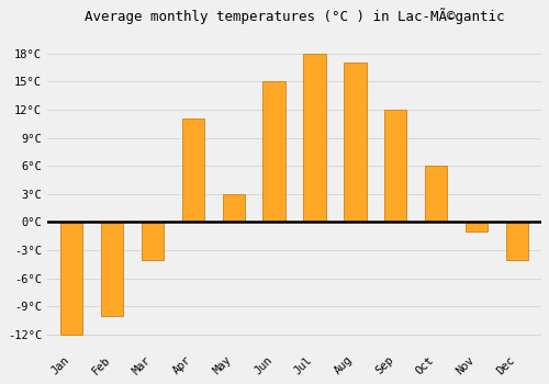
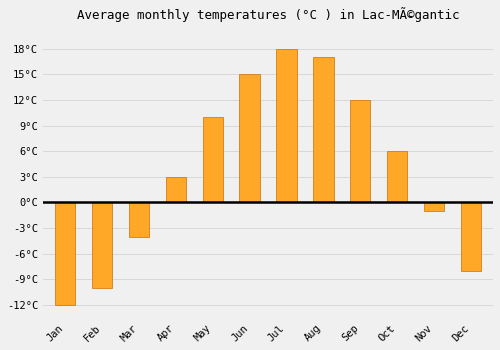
Apr: 11°C -> 3°C
May: 3°C -> 10°C
Dec: -4°C -> -8°C
